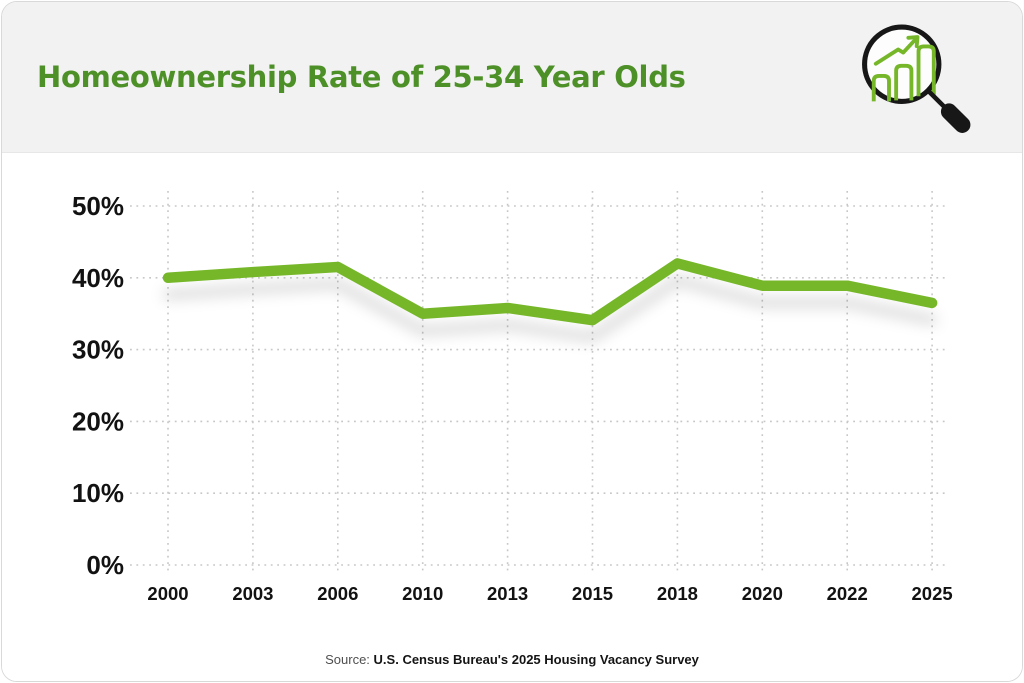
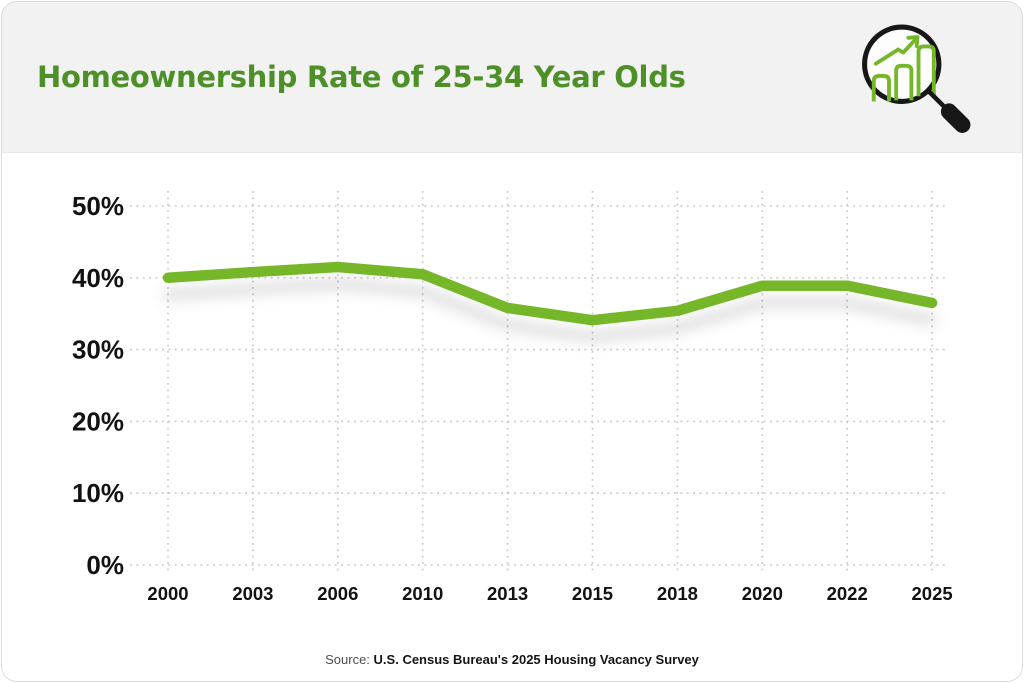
2010: 35% -> 40%
2018: 42% -> 35%
